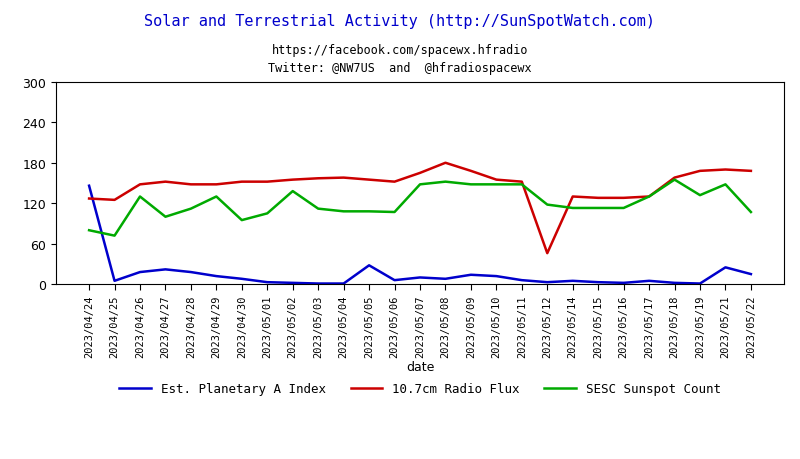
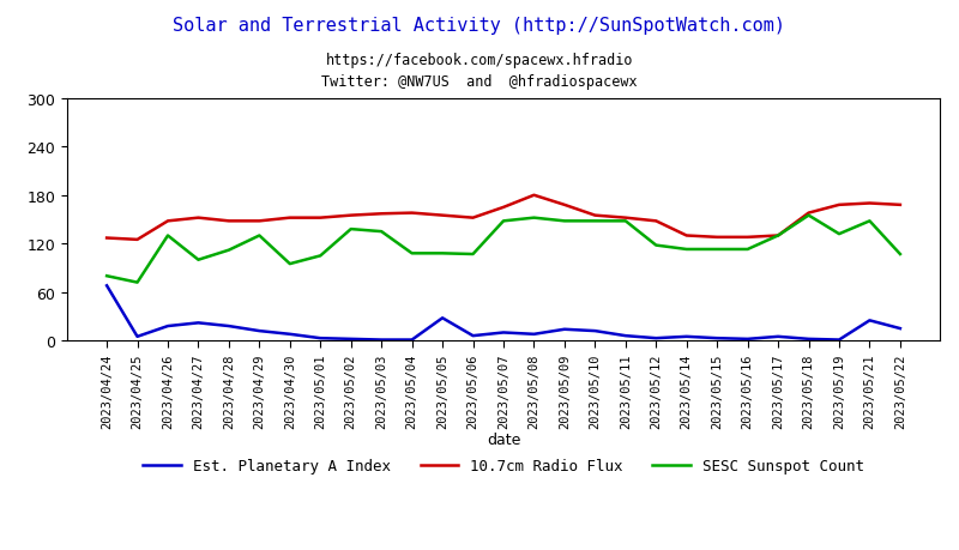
Est. Planetary A Index/2023/04/24: 146 -> 68
SESC Sunspot Count/2023/05/03: 112 -> 135
10.7cm Radio Flux/2023/05/12: 46 -> 148
